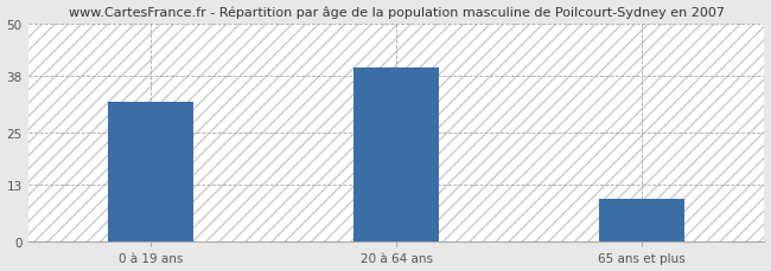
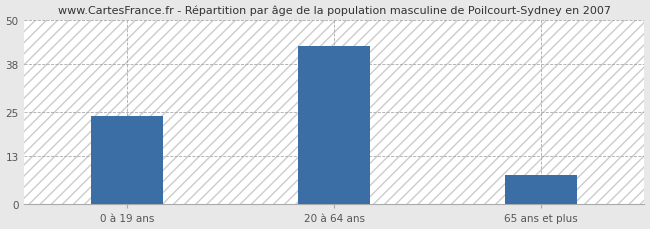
0 à 19 ans: 32 -> 24
20 à 64 ans: 40 -> 43
65 ans et plus: 10 -> 8
